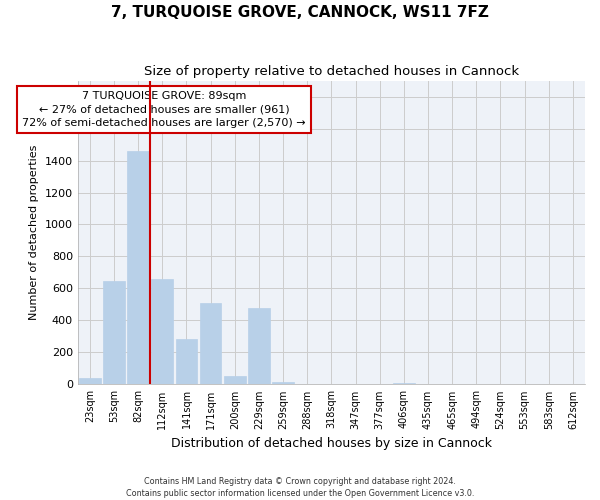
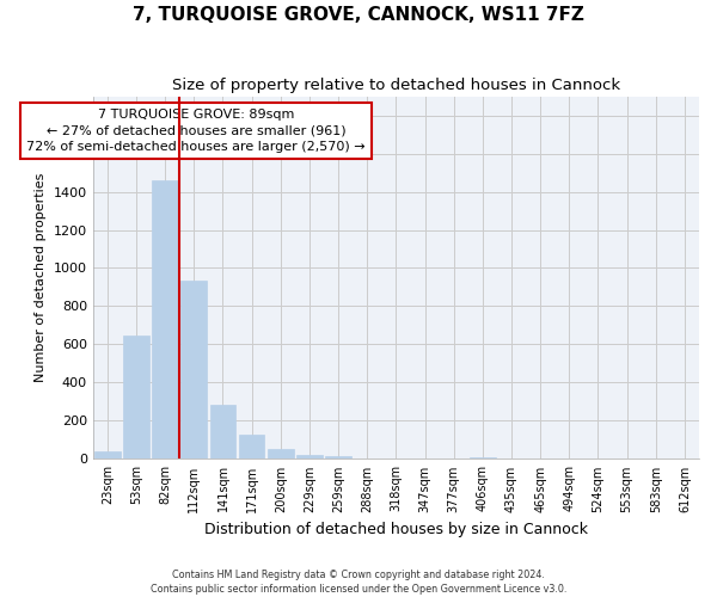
112sqm: 660 -> 940
171sqm: 510 -> 120
229sqm: 480 -> 20
